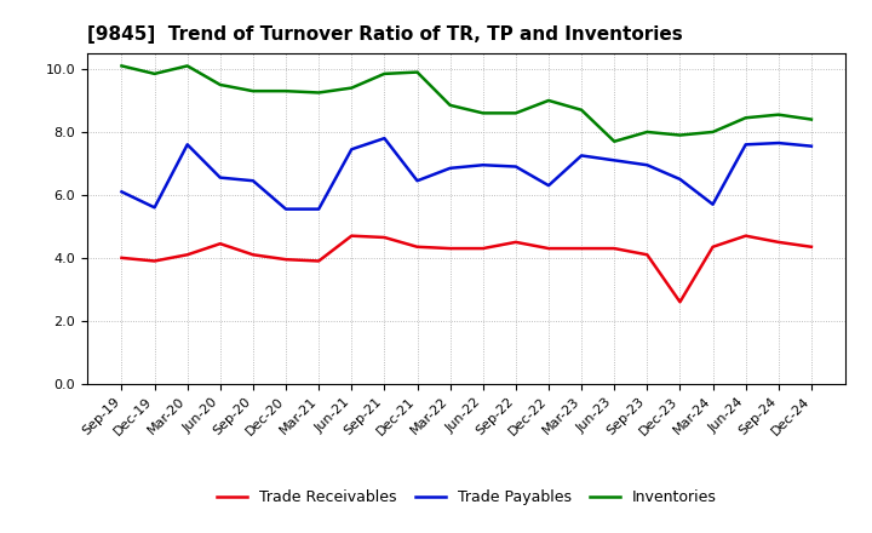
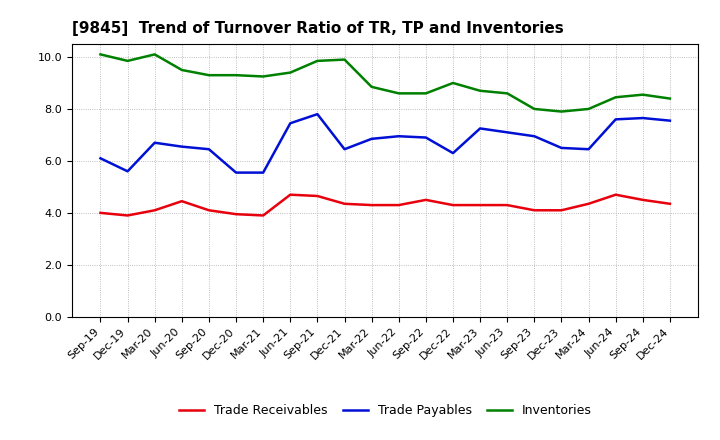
Trade Payables/Mar-20: 7.60 -> 6.70
Inventories/Jun-23: 7.70 -> 8.60
Trade Receivables/Dec-23: 2.60 -> 4.10
Trade Payables/Mar-24: 5.70 -> 6.45
